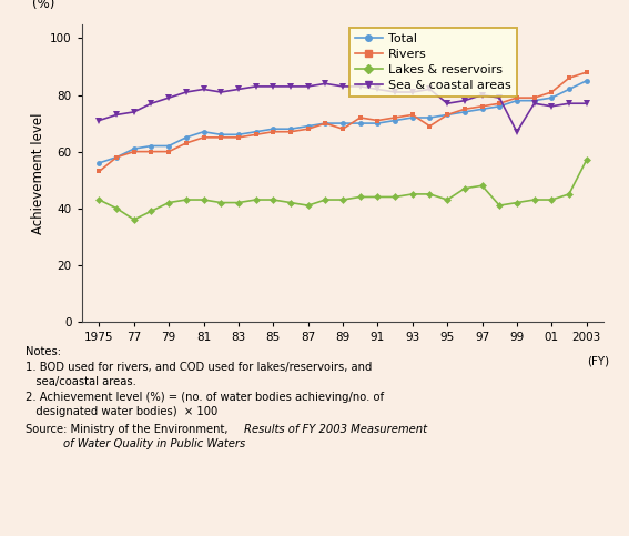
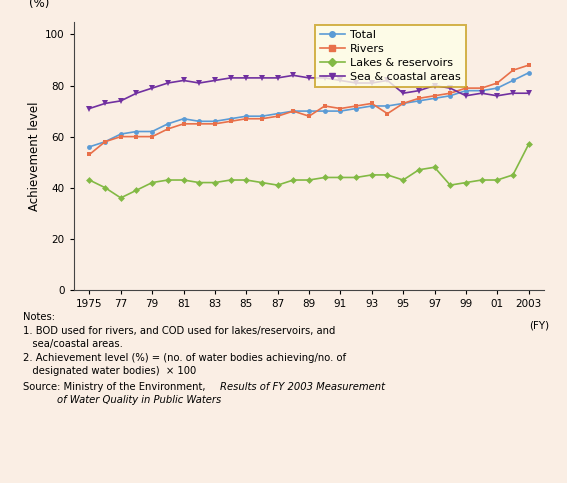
Sea & coastal areas/99: 67 -> 76
